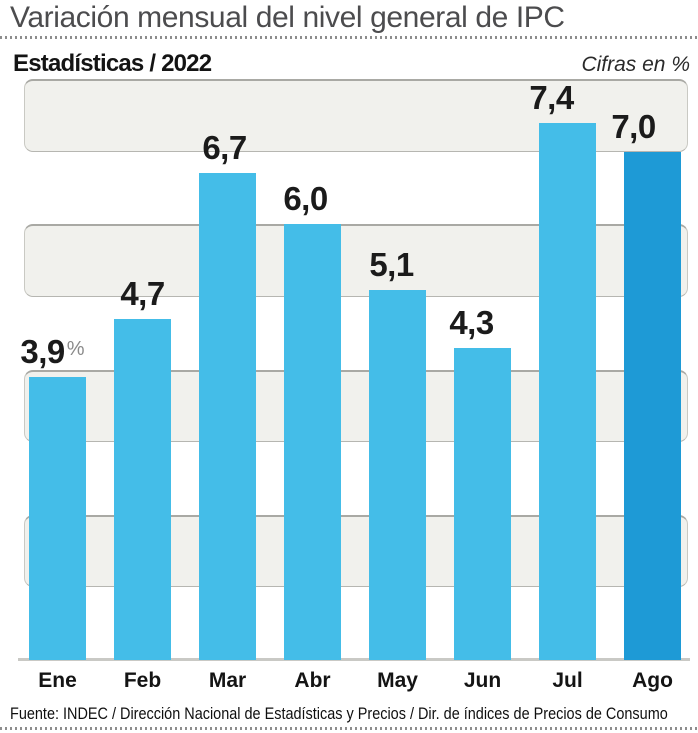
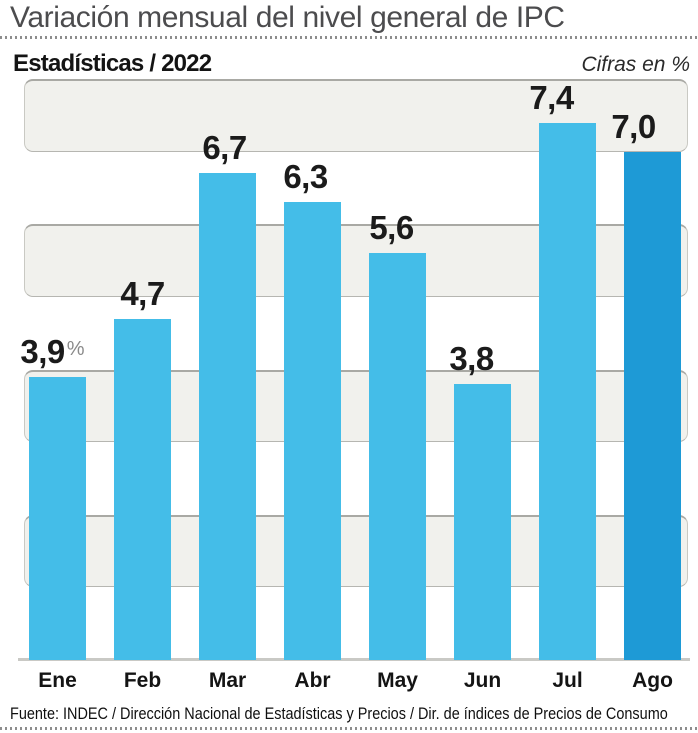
Abr: 6,0 -> 6,3
May: 5,1 -> 5,6
Jun: 4,3 -> 3,8
